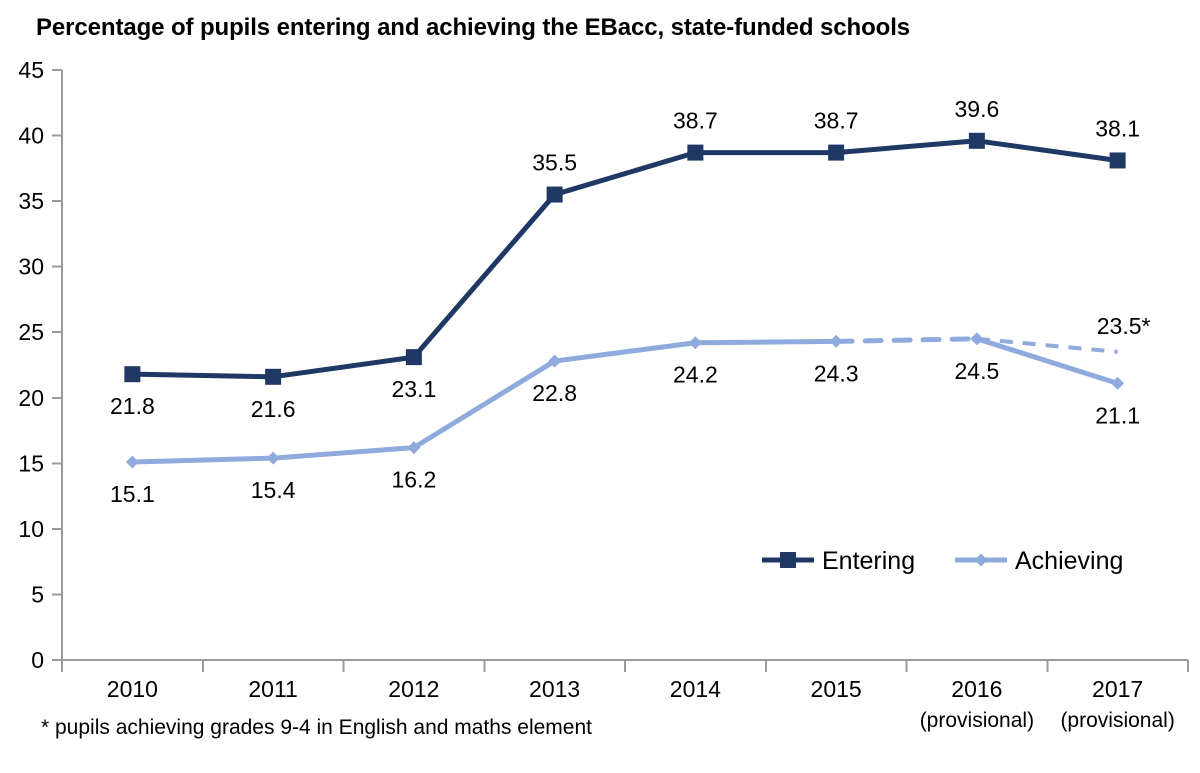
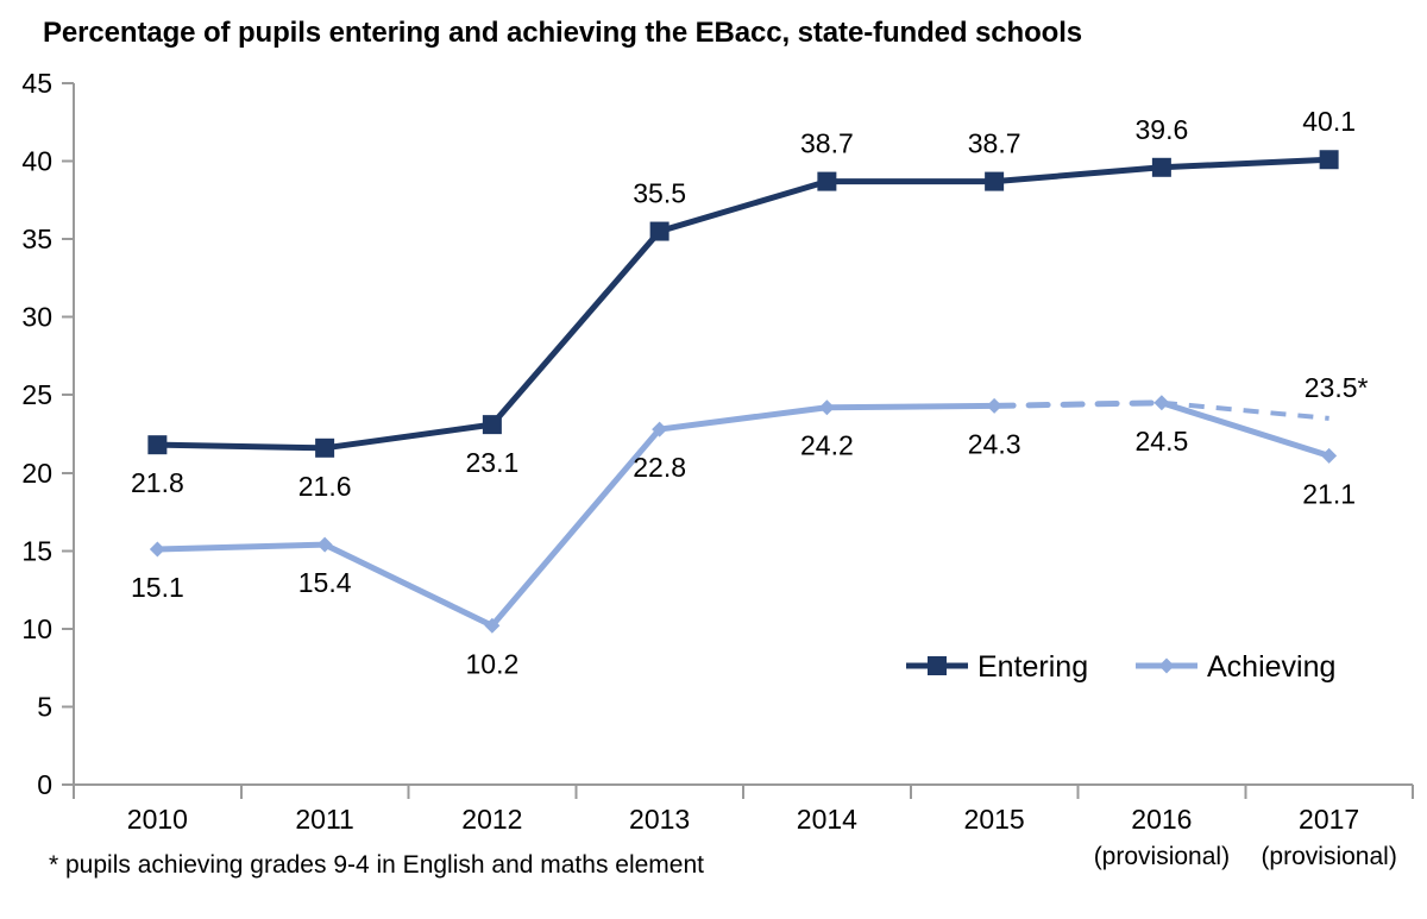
Achieving/2012: 16.2 -> 10.2
Entering/2017: 38.1 -> 40.1
